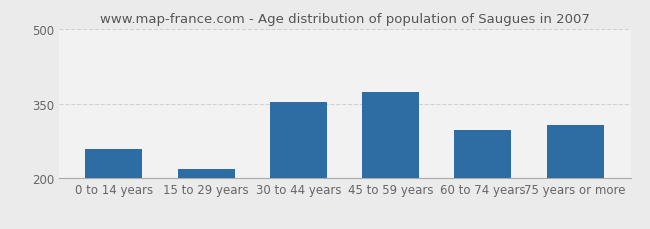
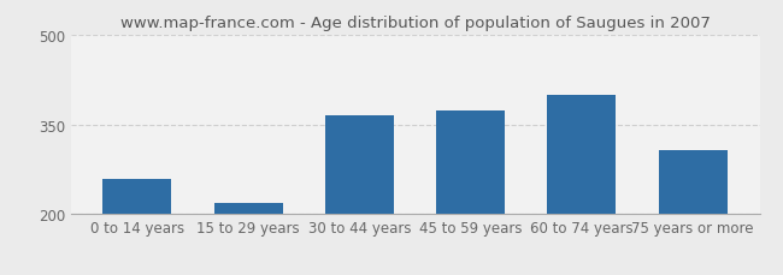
30 to 44 years: 353 -> 365
60 to 74 years: 298 -> 400
